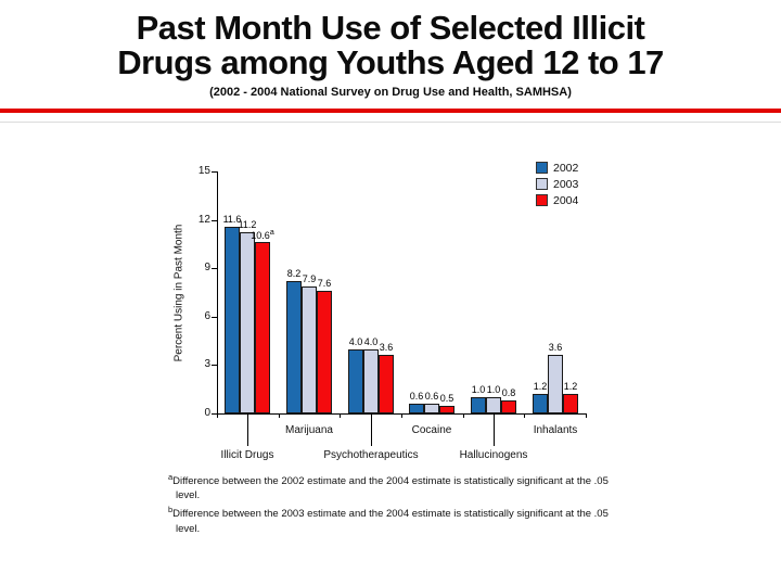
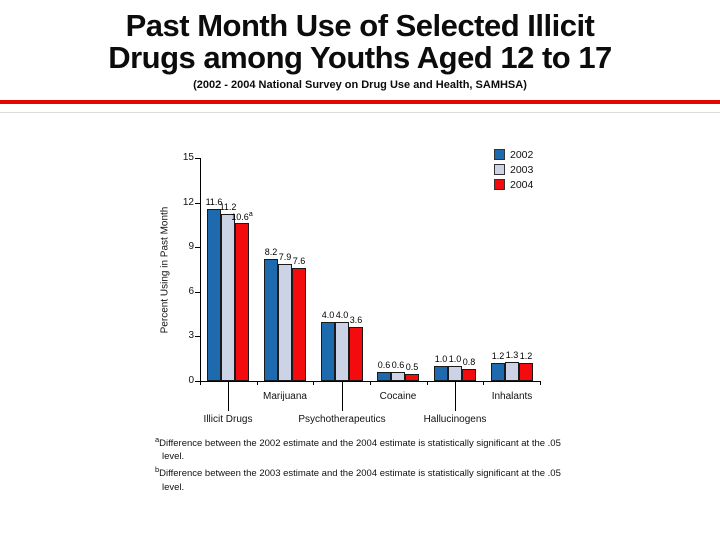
2003/Inhalants: 3.6 -> 1.3
